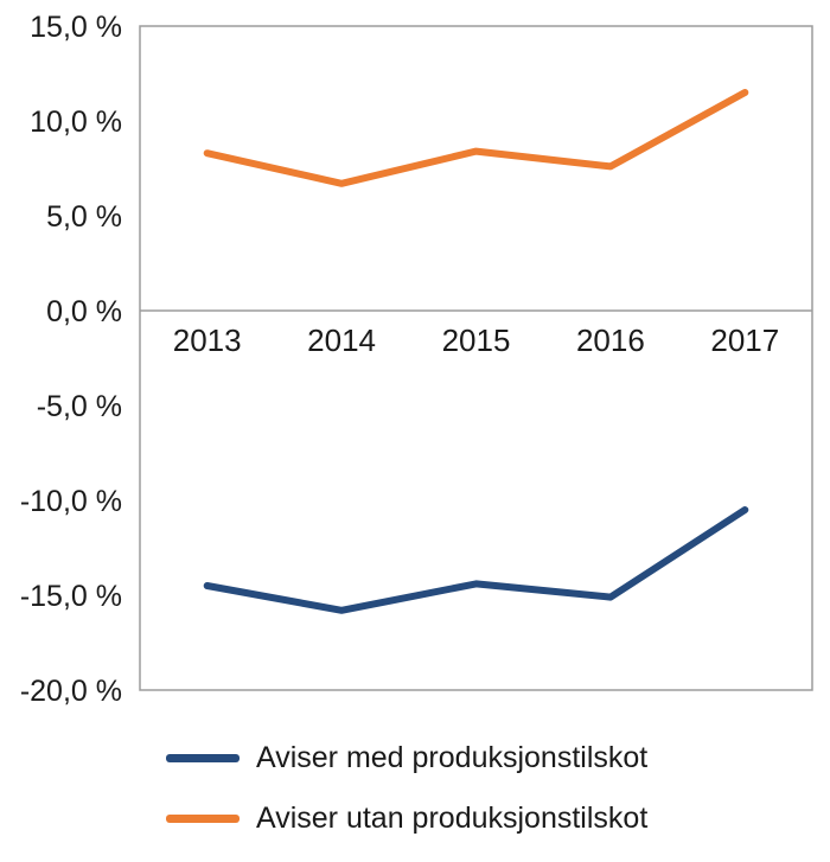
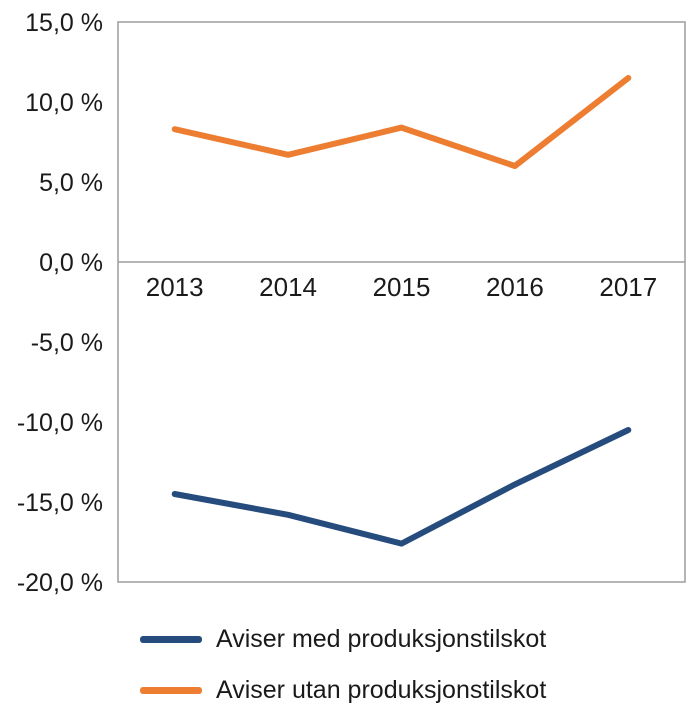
Aviser med produksjonstilskot/2015: -14,4% -> -17,6%
Aviser med produksjonstilskot/2016: -15,1% -> -13,9%
Aviser utan produksjonstilskot/2016: 7,6% -> 6,0%
